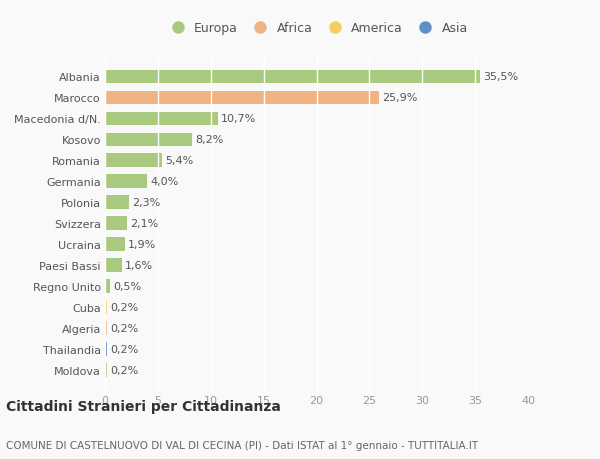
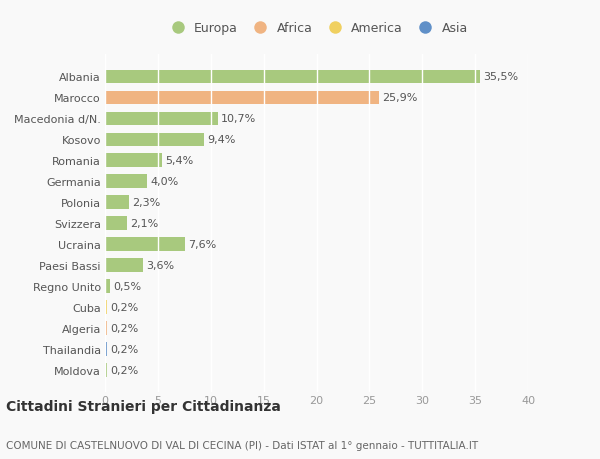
Kosovo: 8,2% -> 9,4%
Ucraina: 1,9% -> 7,6%
Paesi Bassi: 1,6% -> 3,6%
